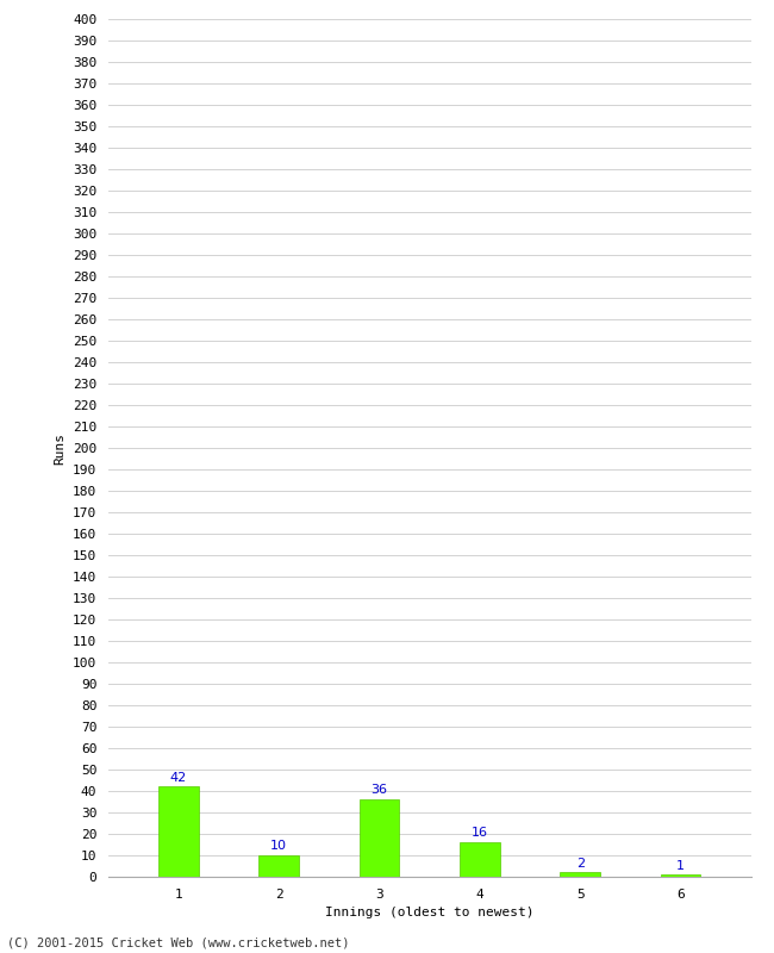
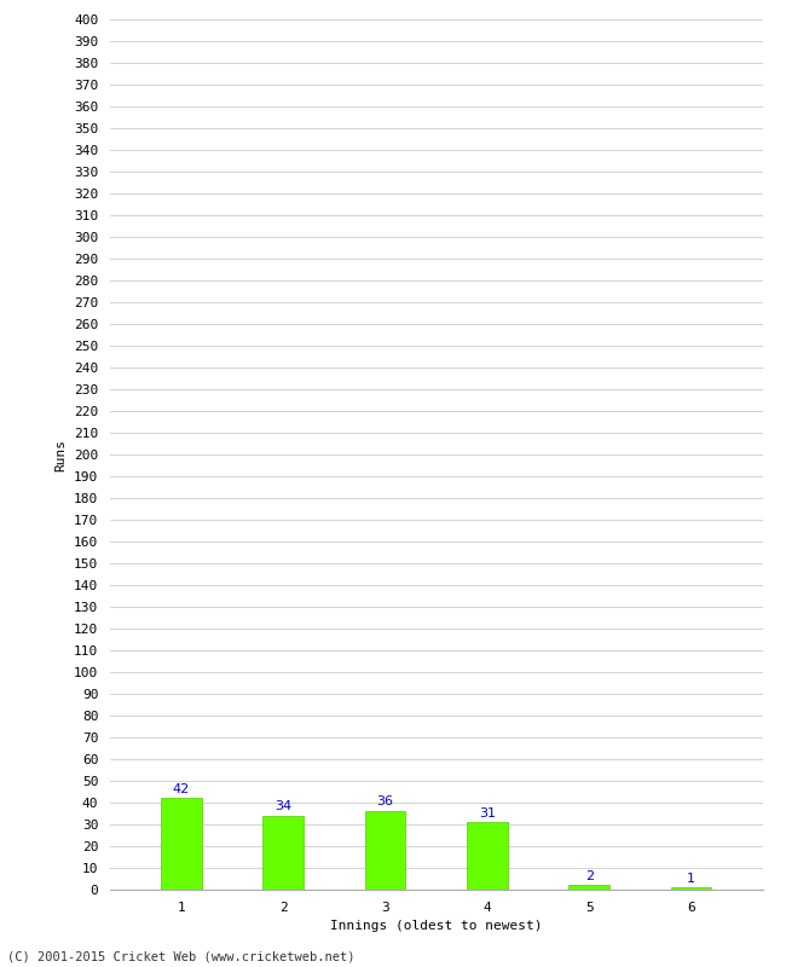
2: 10 -> 34
4: 16 -> 31
